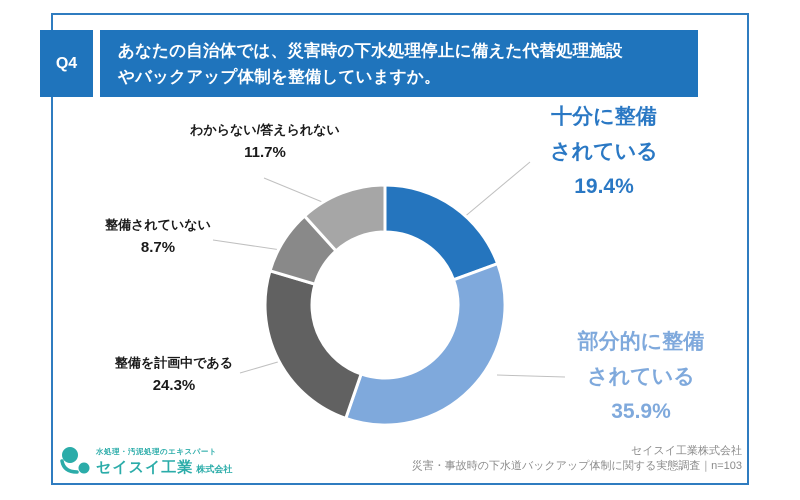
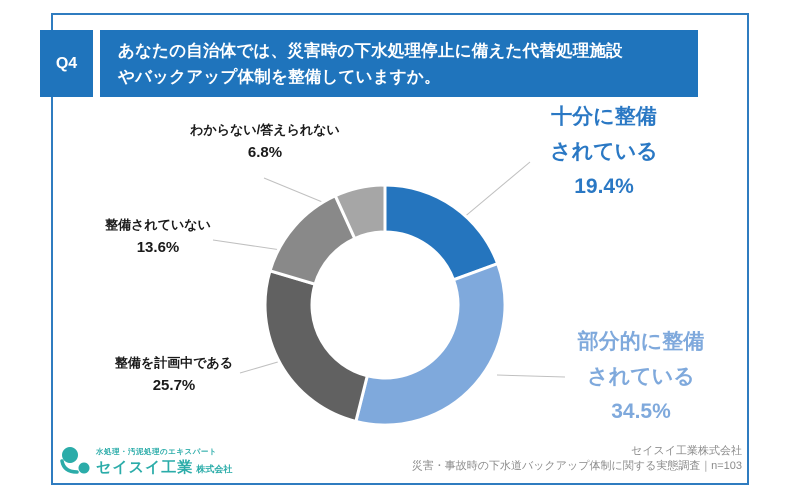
部分的に整備されている: 35.9% -> 34.5%
整備を計画中である: 24.3% -> 25.7%
整備されていない: 8.7% -> 13.6%
わからない/答えられない: 11.7% -> 6.8%
